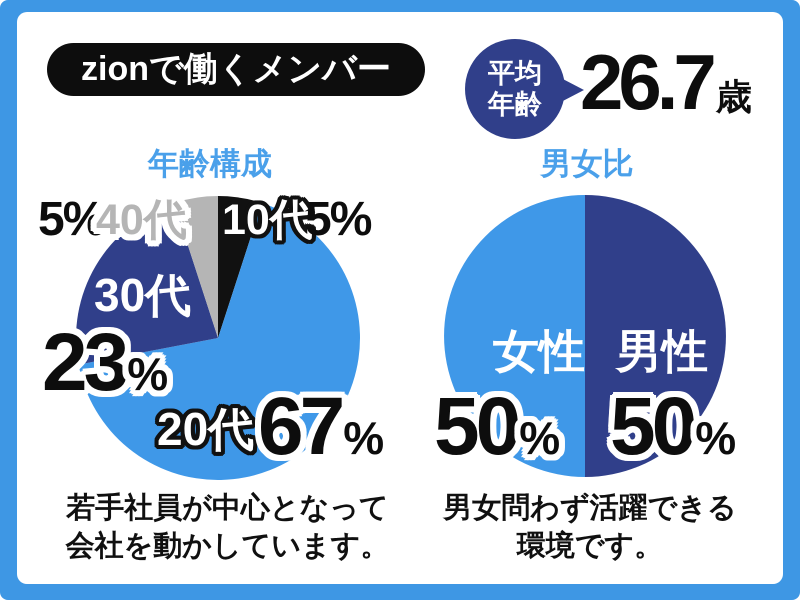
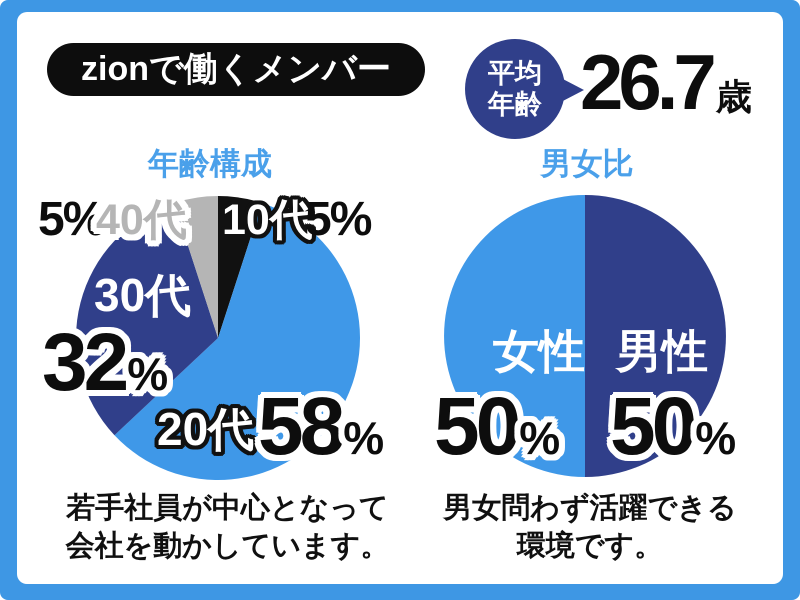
年齢構成/20代: 67 -> 58
年齢構成/30代: 23 -> 32
